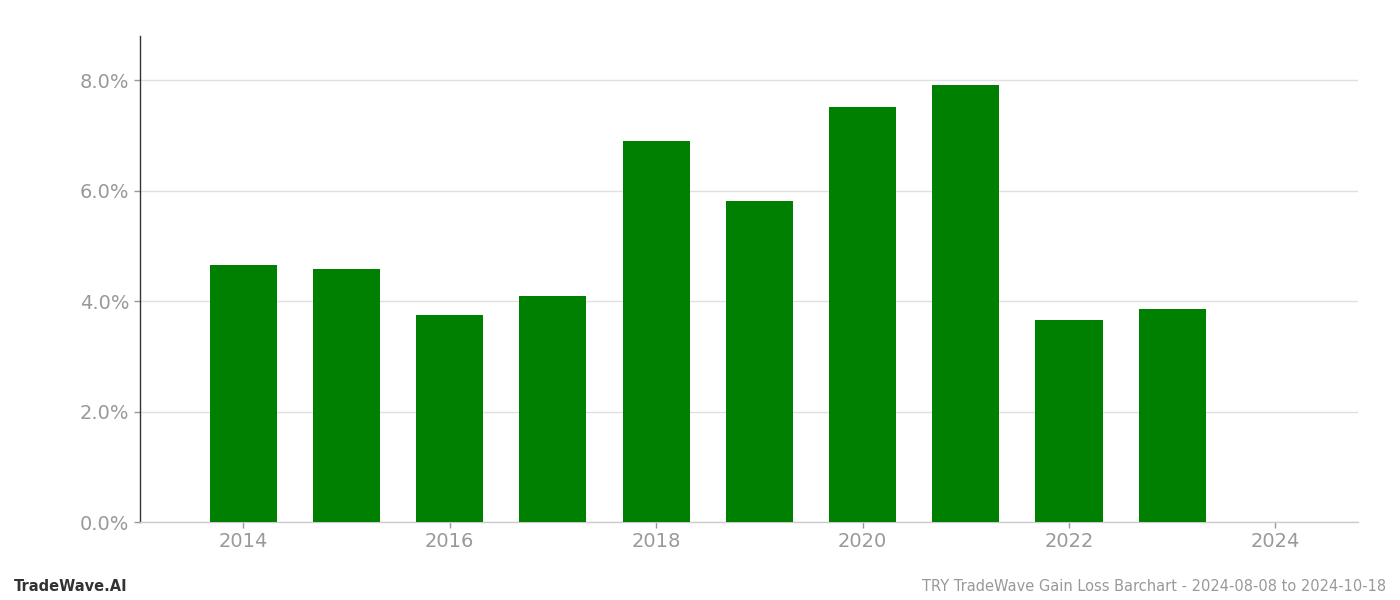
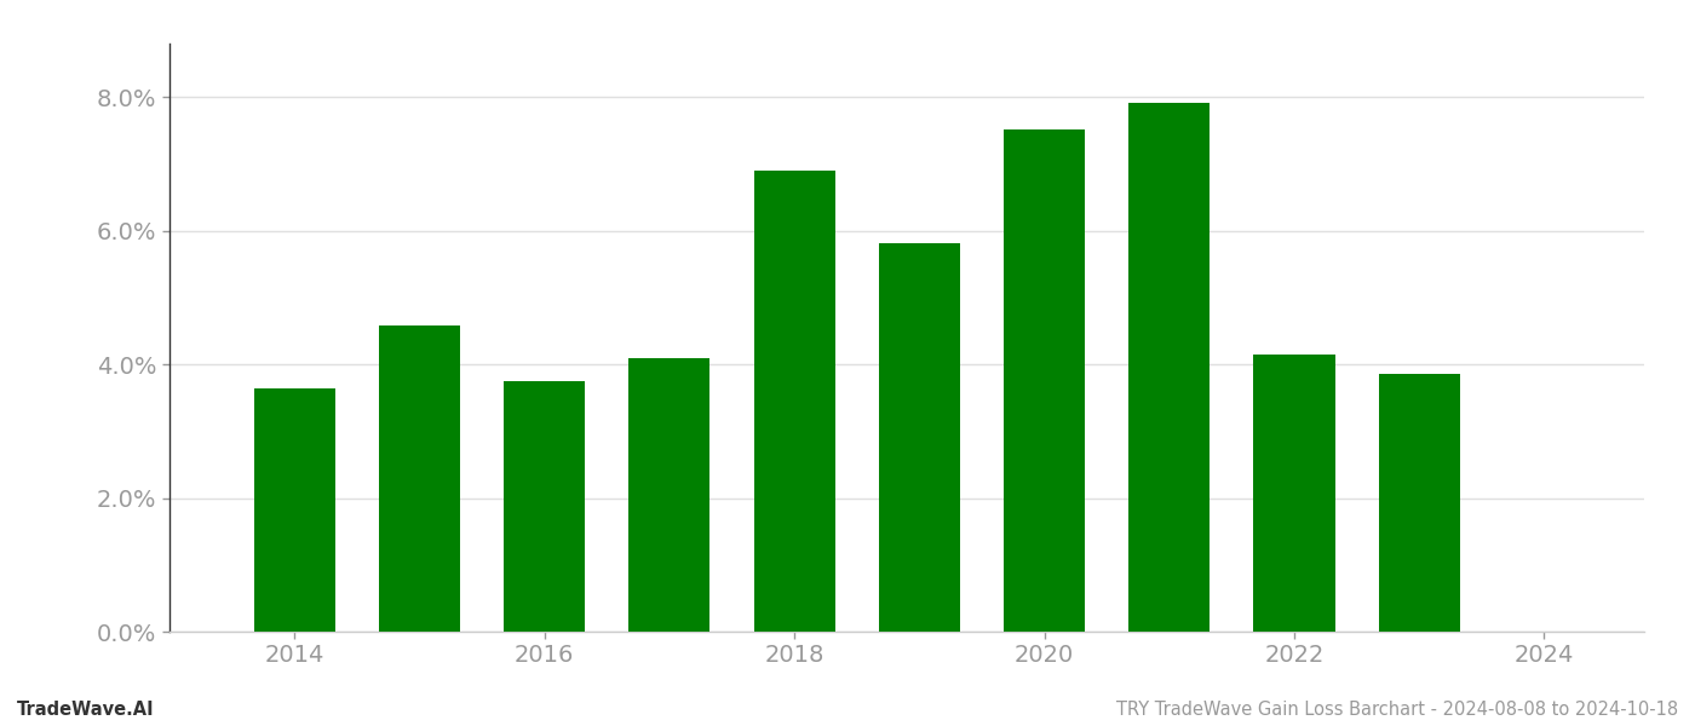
2014: 4.65% -> 3.64%
2022: 3.65% -> 4.14%
